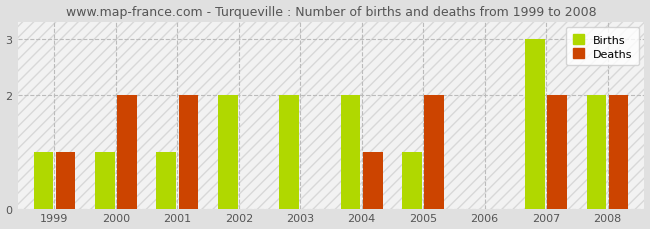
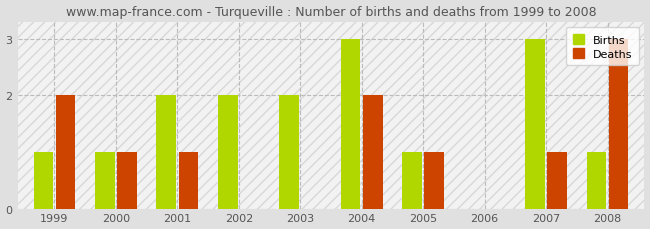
Deaths/1999: 1 -> 2
Deaths/2000: 2 -> 1
Births/2001: 1 -> 2
Deaths/2001: 2 -> 1
Births/2004: 2 -> 3
Deaths/2004: 1 -> 2
Deaths/2005: 2 -> 1
Deaths/2007: 2 -> 1
Births/2008: 2 -> 1
Deaths/2008: 2 -> 3
